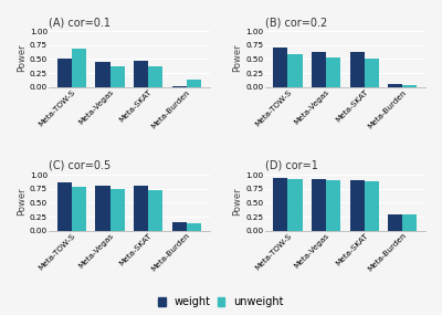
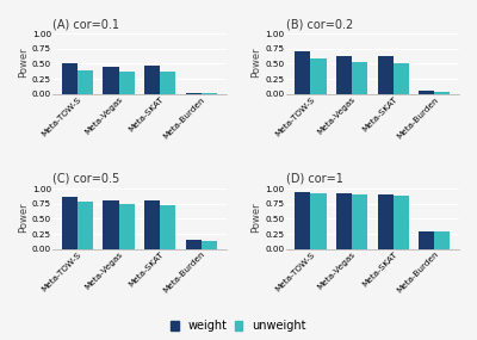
(A) cor=0.1/unweight/Meta-TOW-S: 0.68 -> 0.40
(A) cor=0.1/unweight/Meta-Burden: 0.14 -> 0.02
